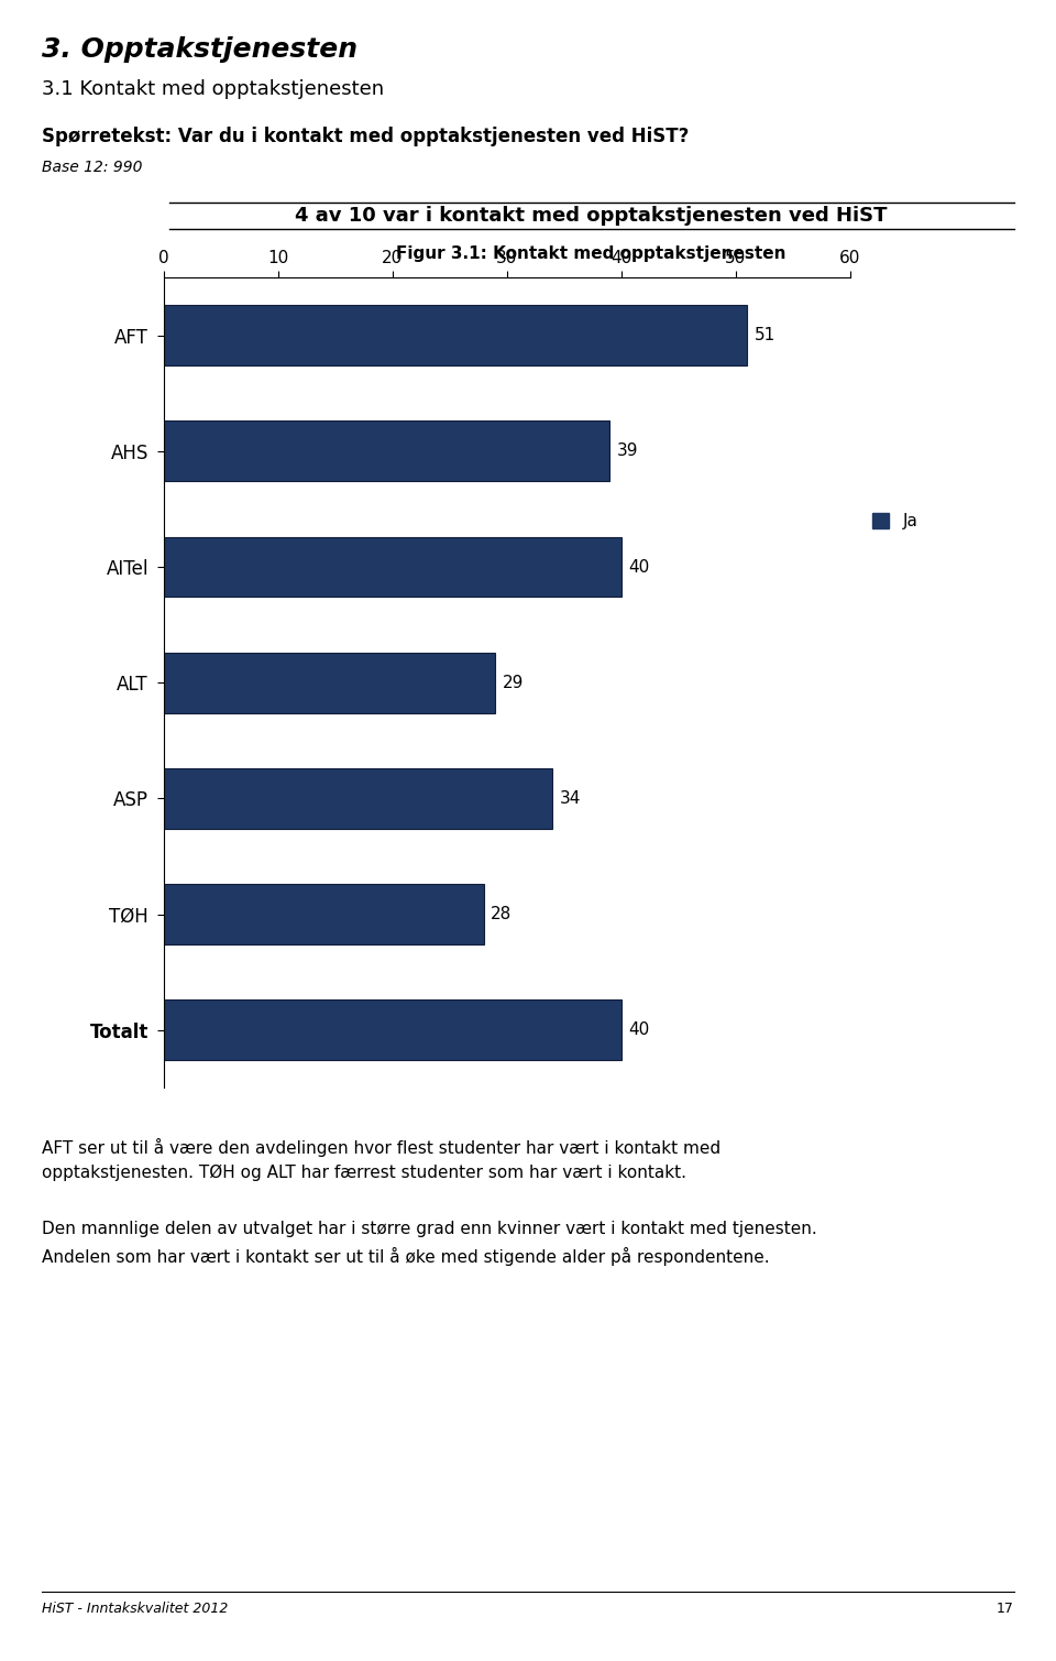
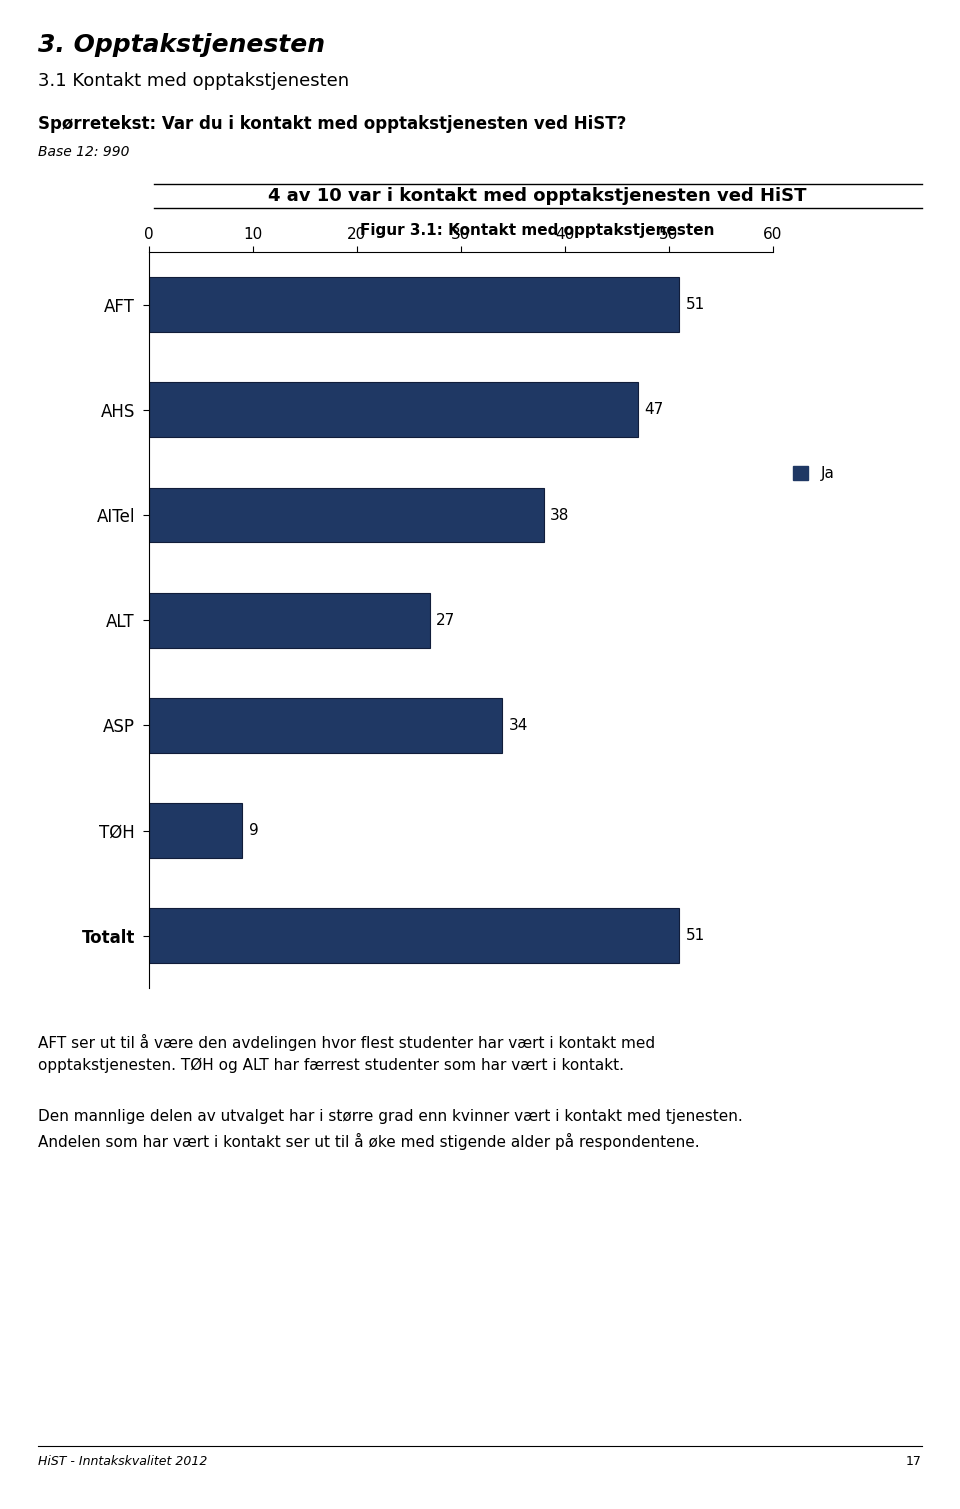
AHS: 39 -> 47
AITel: 40 -> 38
ALT: 29 -> 27
TØH: 28 -> 9
Totalt: 40 -> 51
